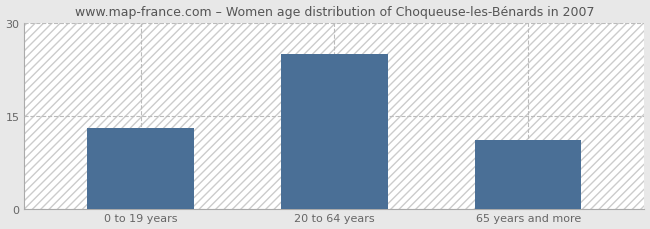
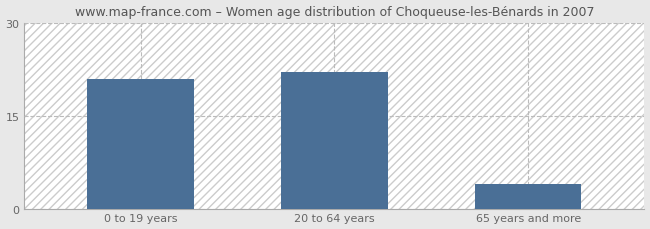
0 to 19 years: 13 -> 21
20 to 64 years: 25 -> 22
65 years and more: 11 -> 4
